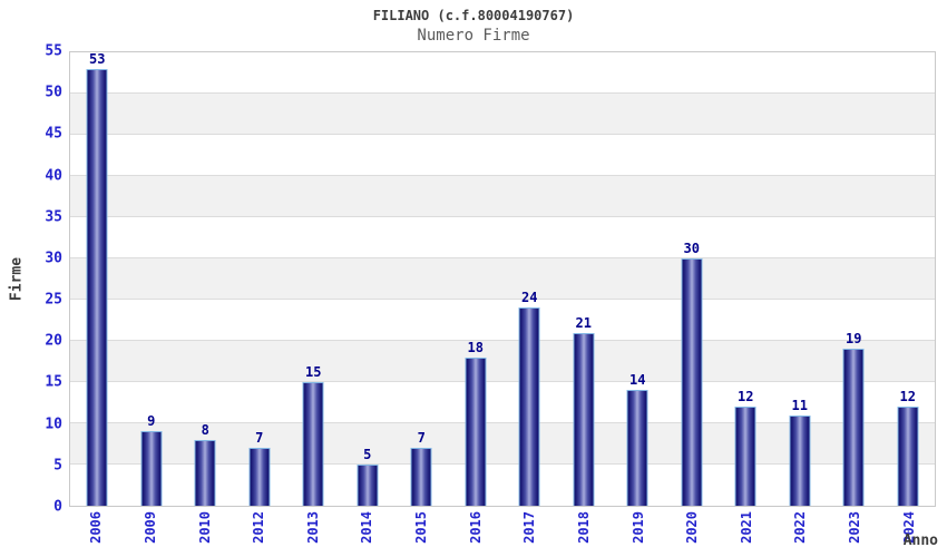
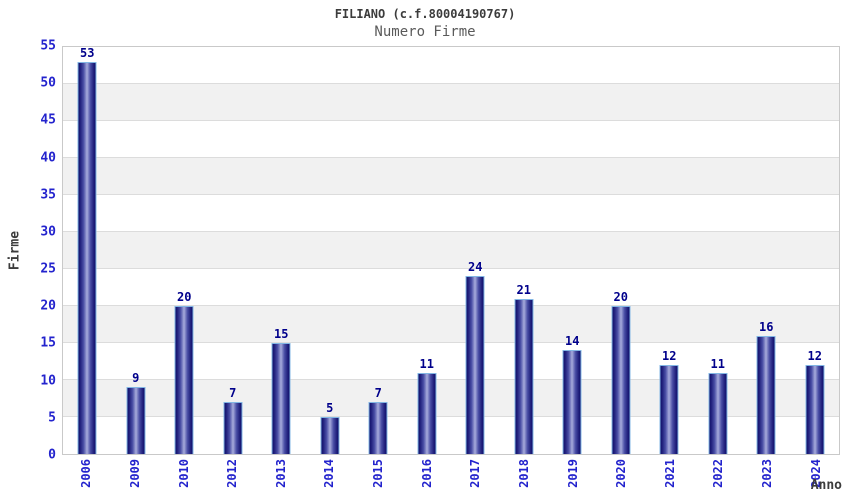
2010: 8 -> 20
2016: 18 -> 11
2020: 30 -> 20
2023: 19 -> 16
